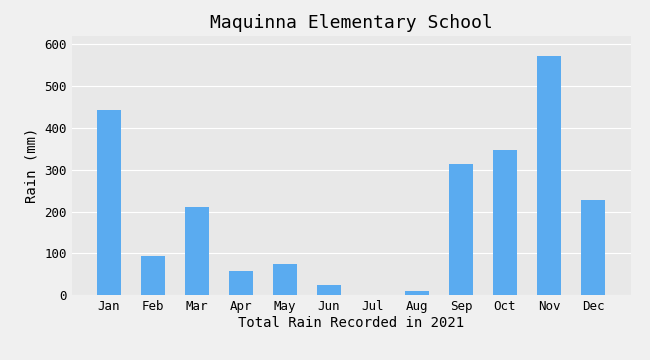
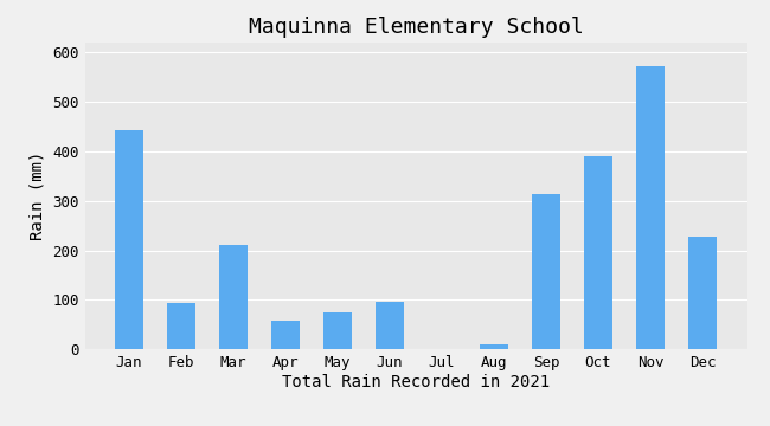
Jun: 24 -> 95
Oct: 348 -> 390
